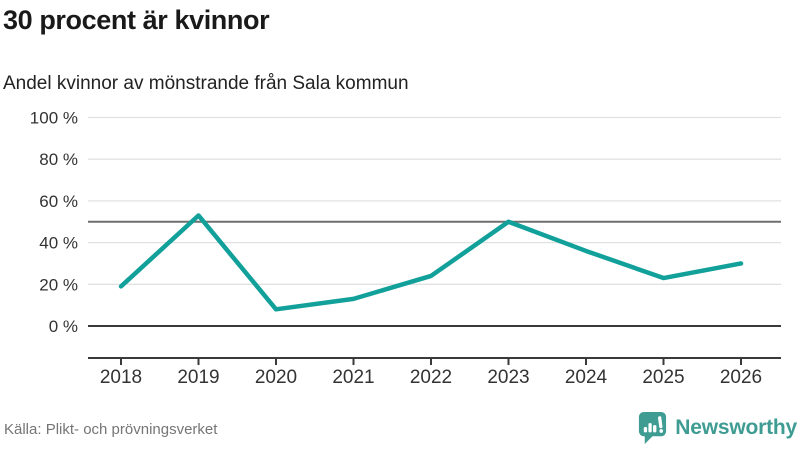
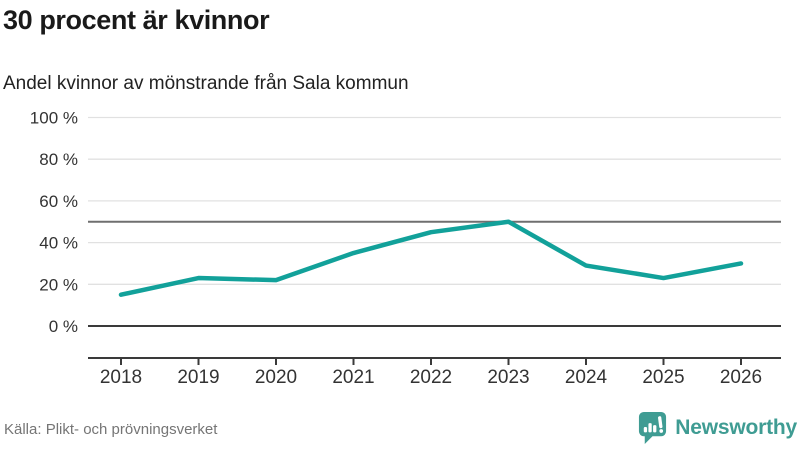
2018: 19% -> 15%
2019: 53% -> 23%
2020: 8% -> 22%
2021: 13% -> 35%
2022: 24% -> 45%
2024: 36% -> 29%
